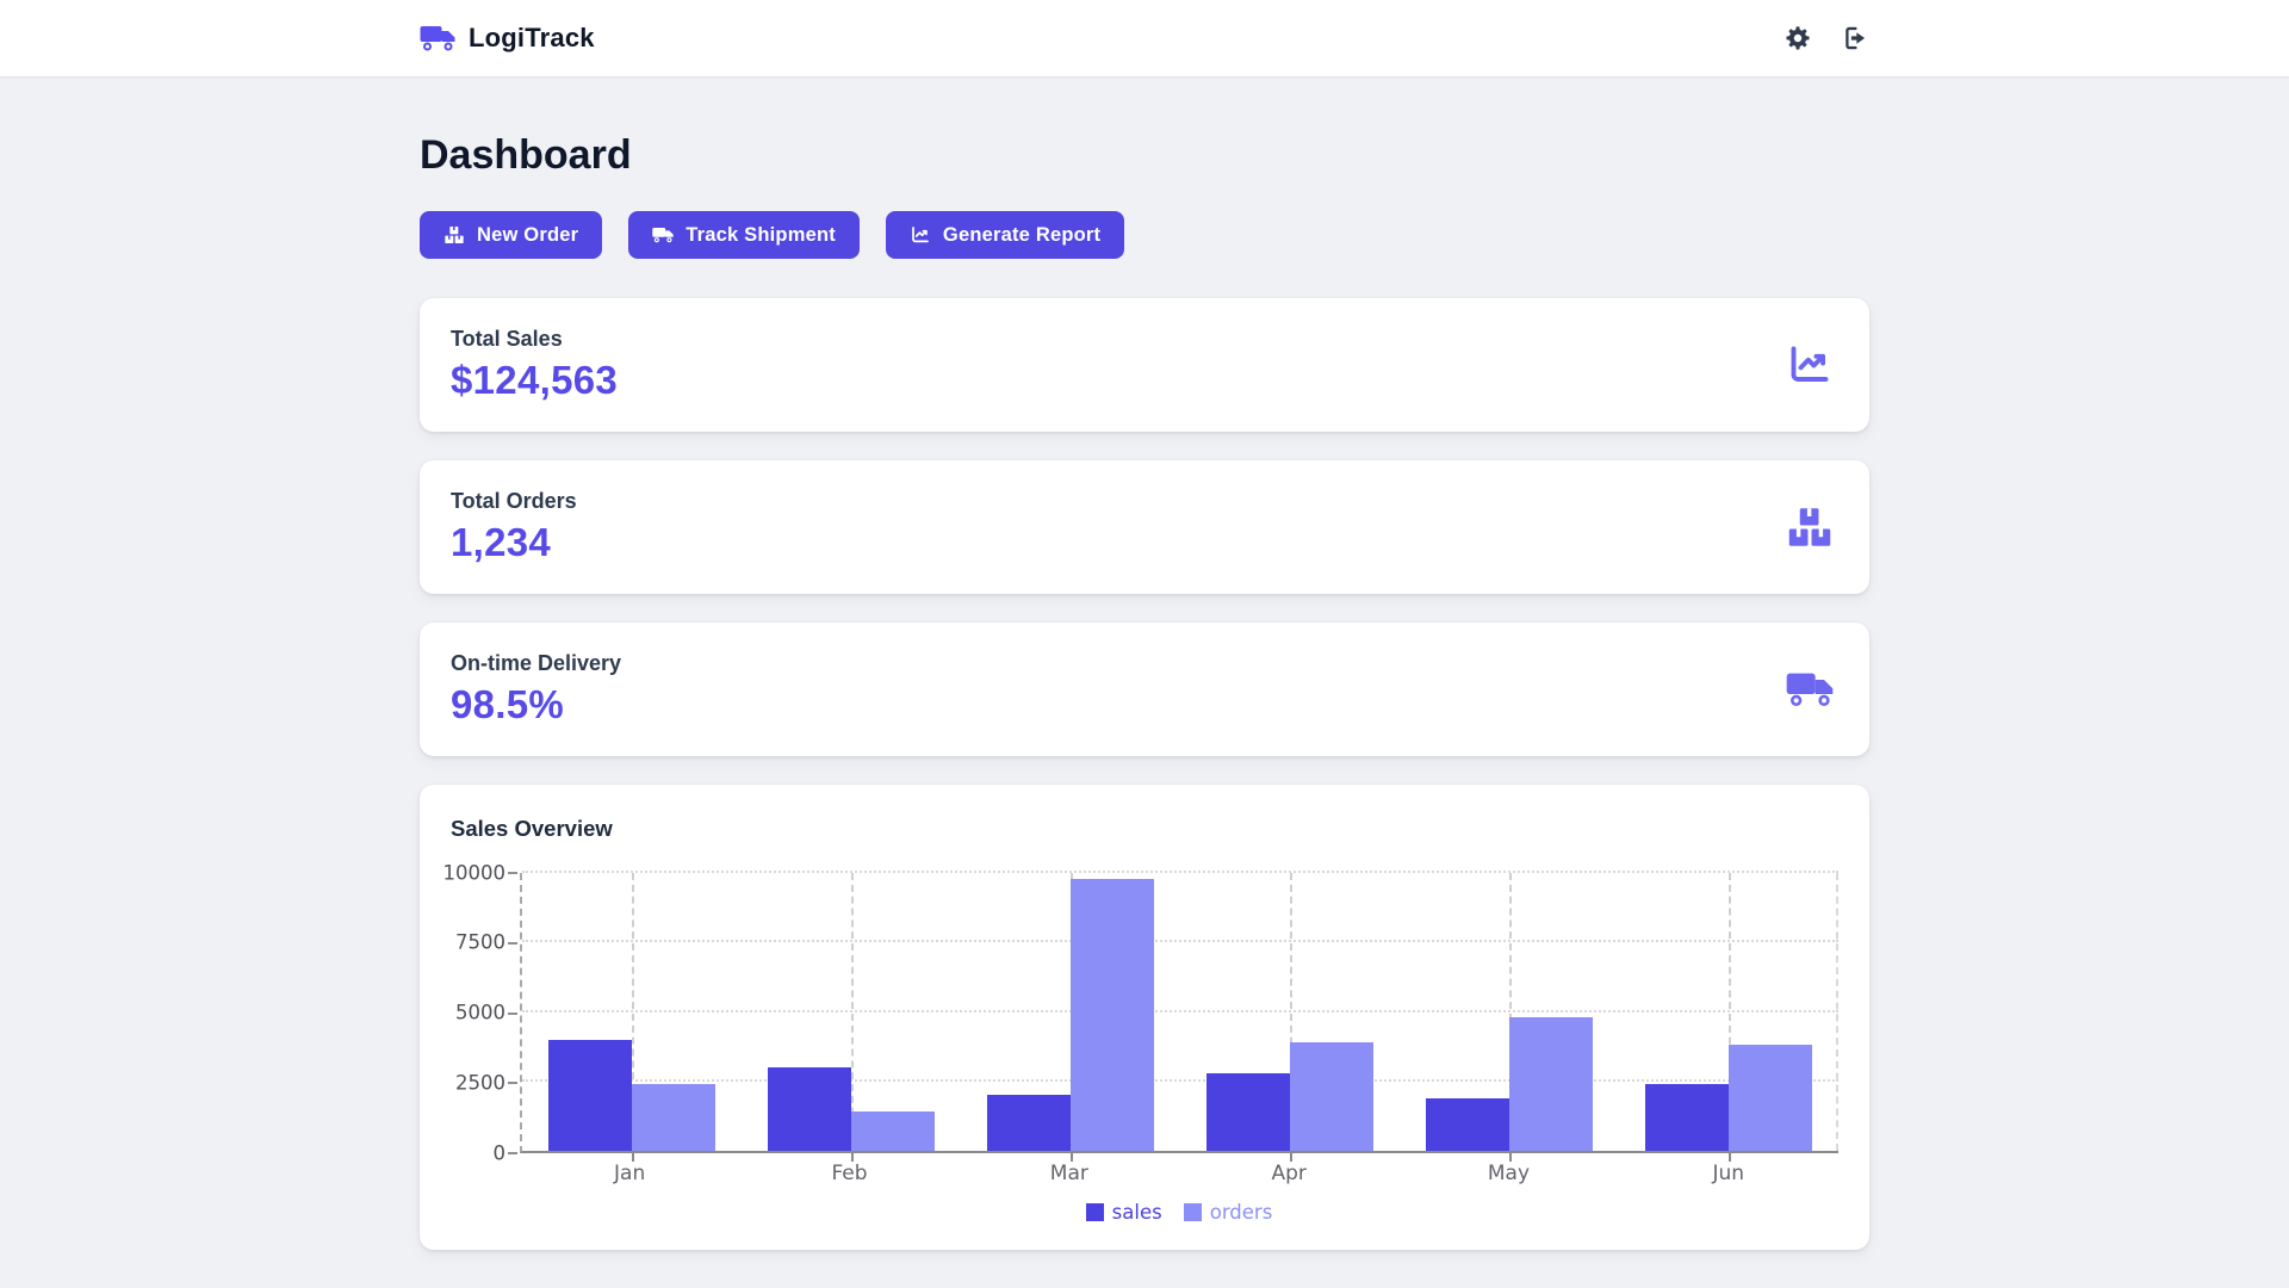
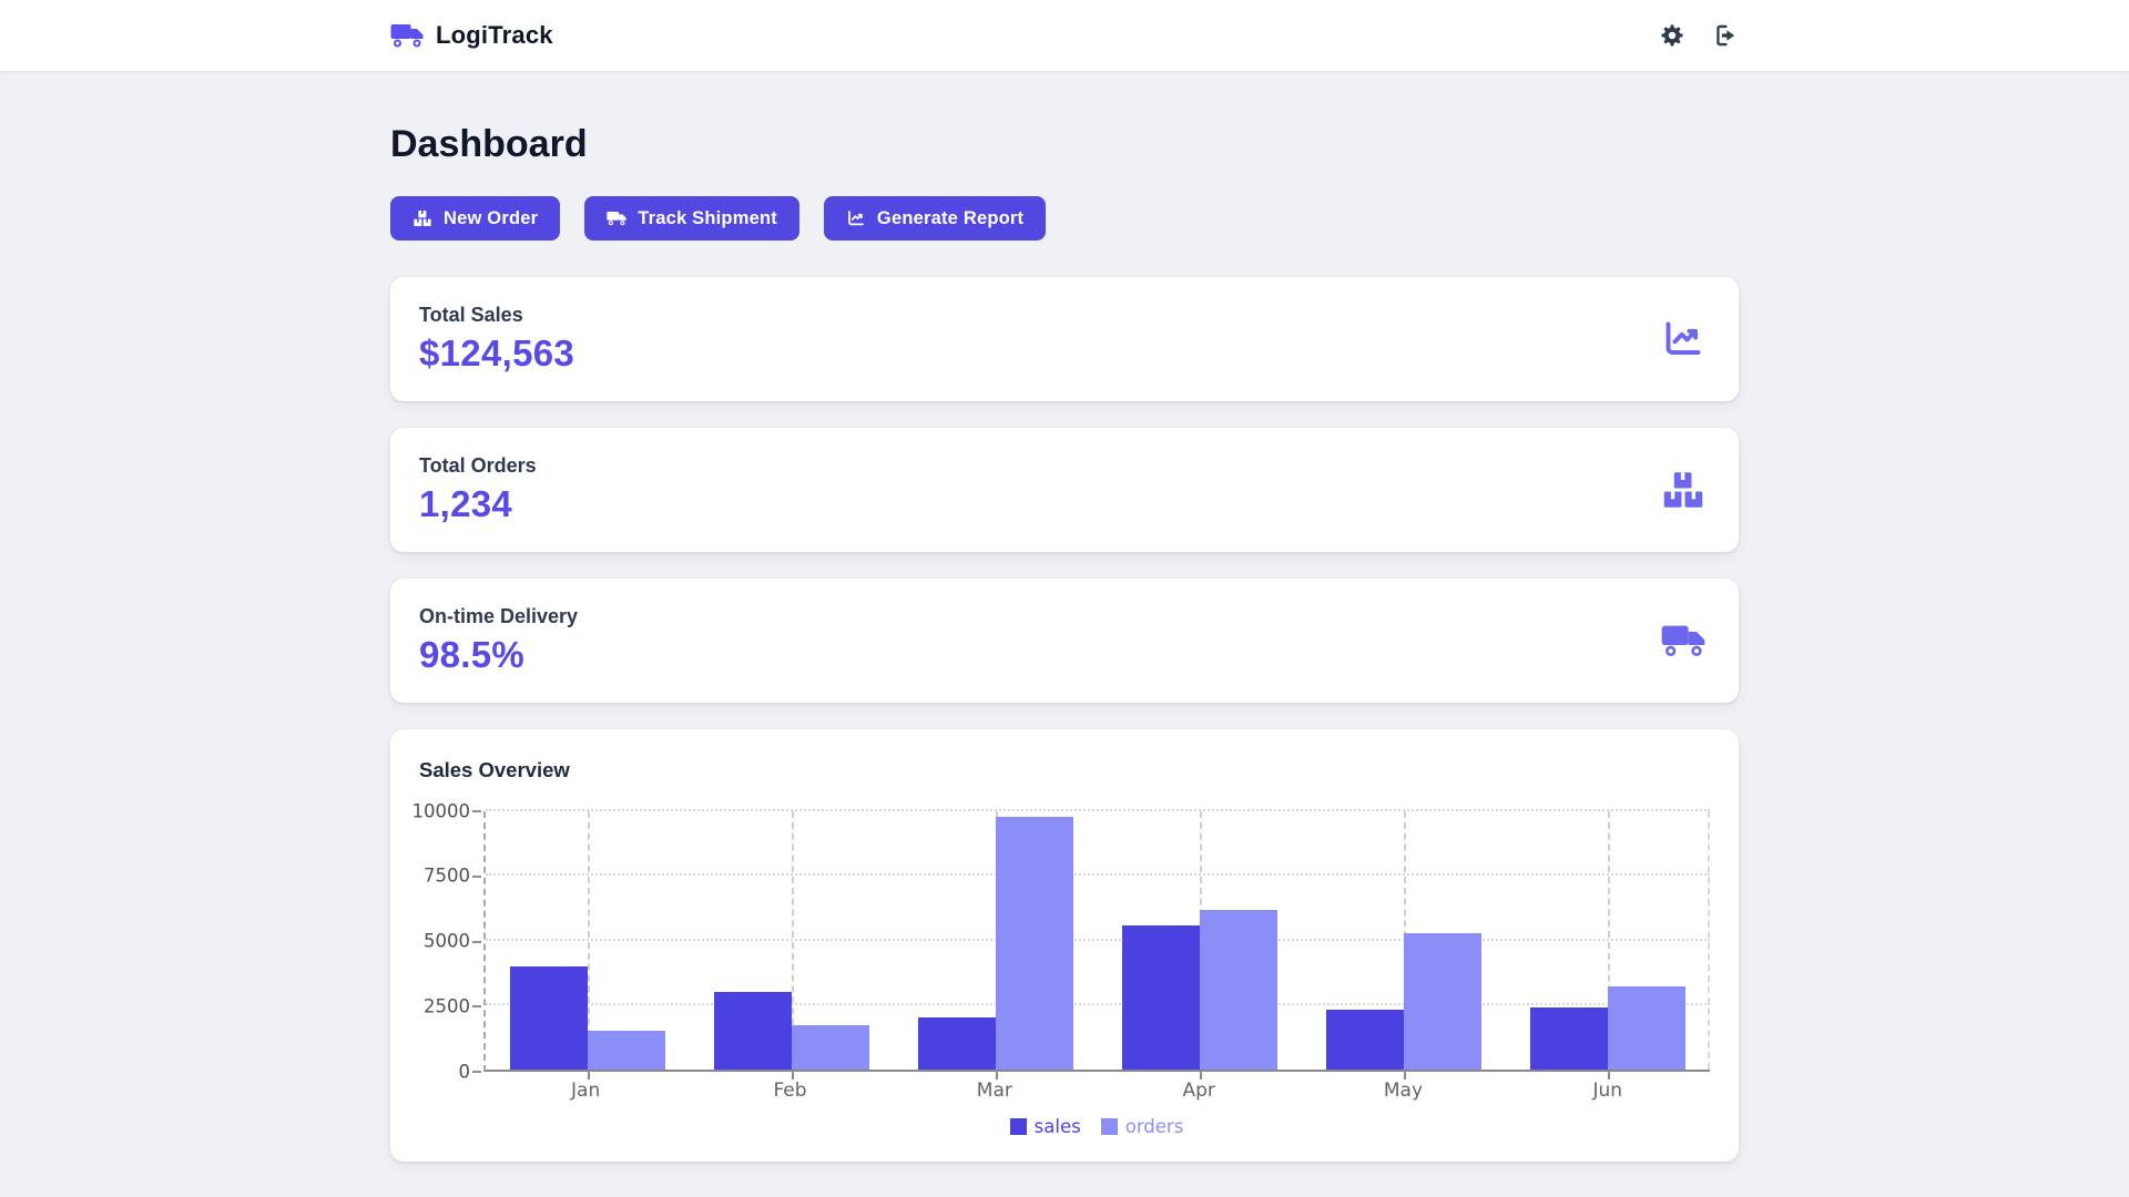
orders/Jan: 2400 -> 1500
orders/Feb: 1400 -> 1700
sales/Apr: 2800 -> 5600
orders/Apr: 3900 -> 6200
sales/May: 1900 -> 2300
orders/May: 4800 -> 5300
orders/Jun: 3800 -> 3200
